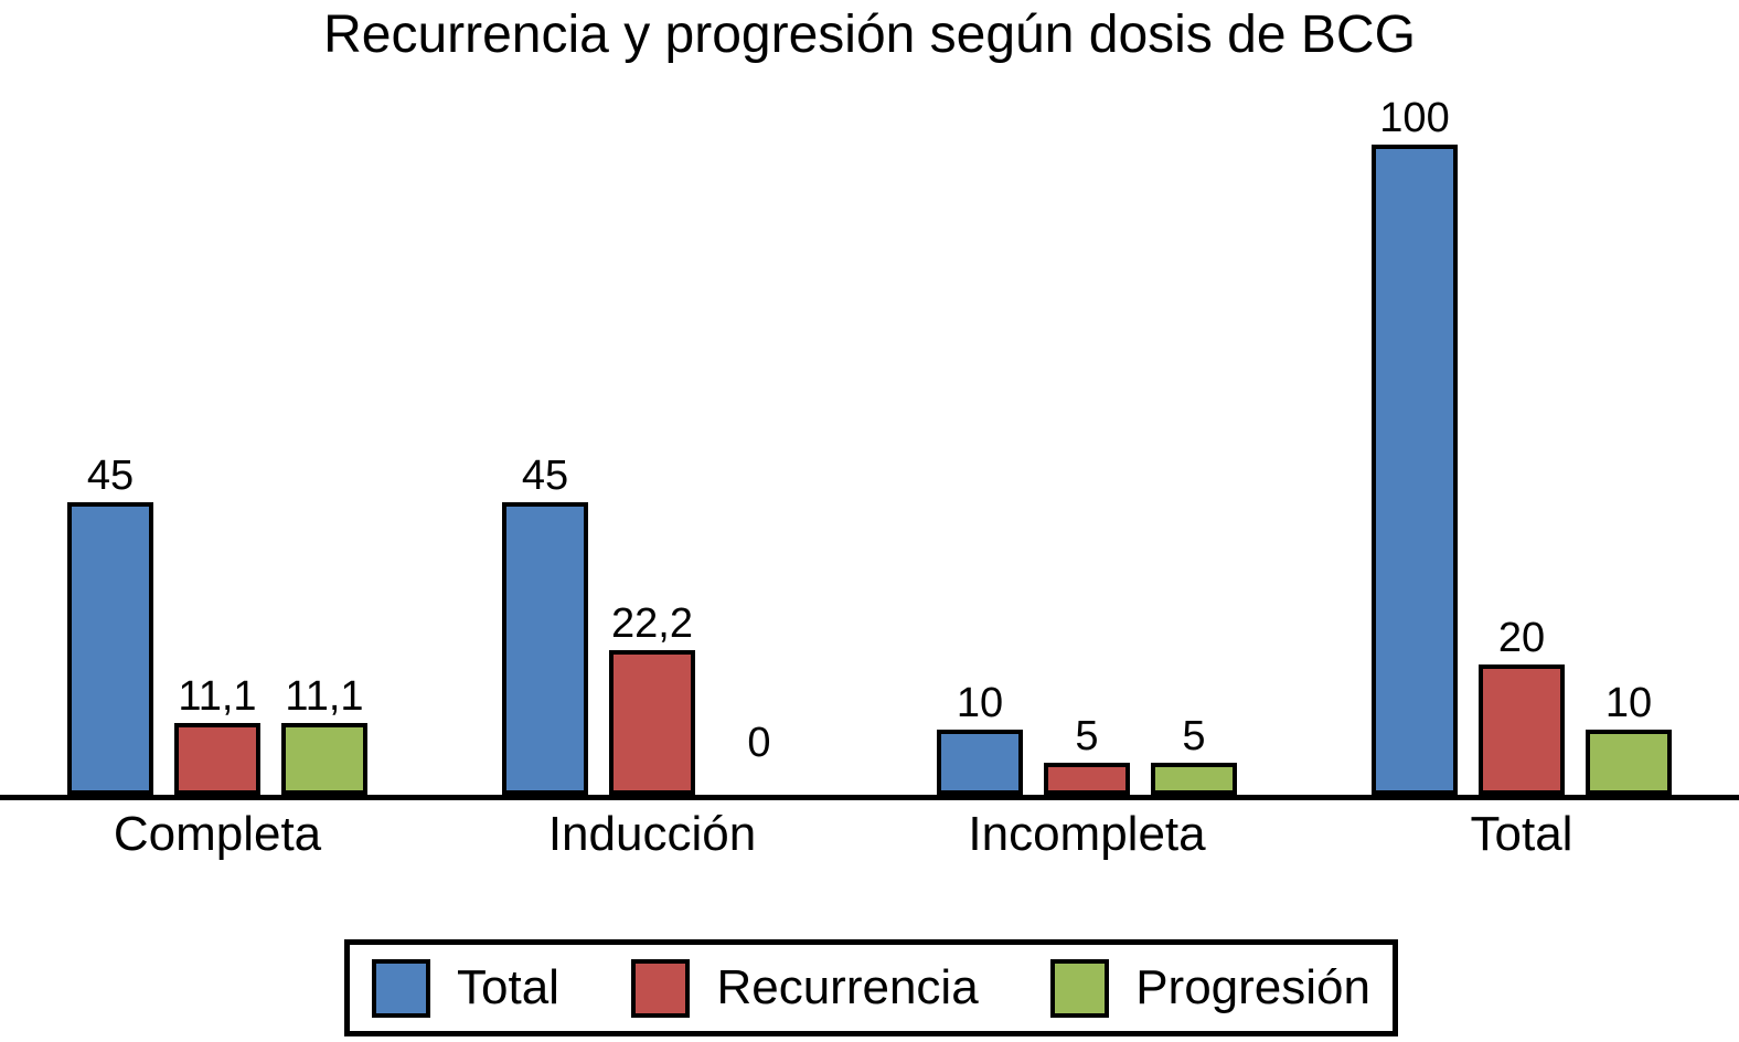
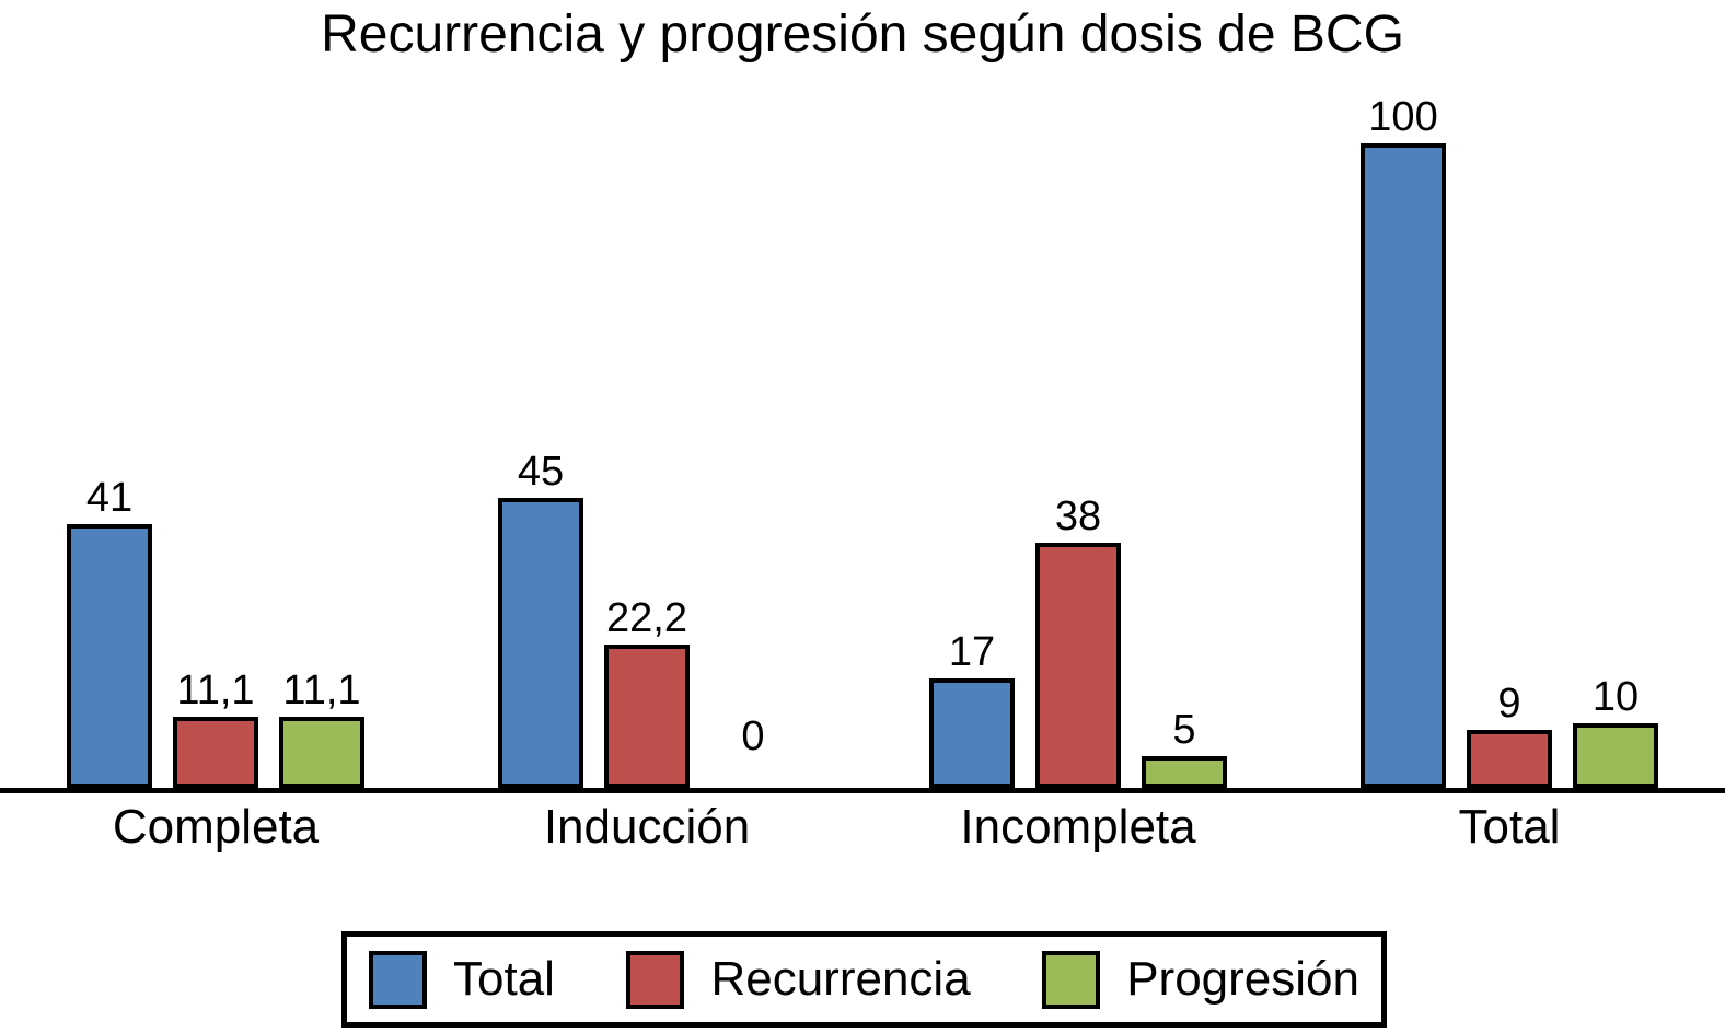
Total/Completa: 45 -> 41
Total/Incompleta: 10 -> 17
Recurrencia/Incompleta: 5 -> 38
Recurrencia/Total: 20 -> 9
